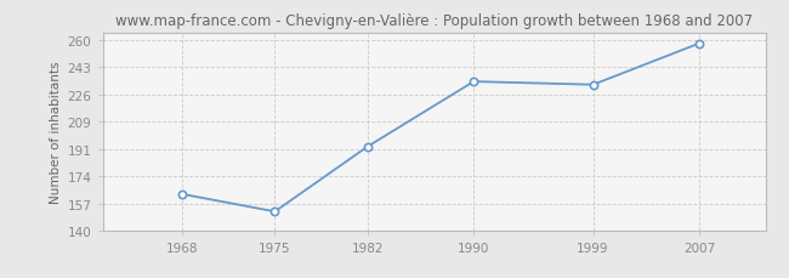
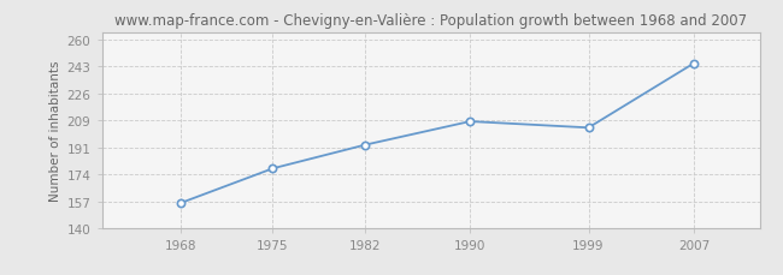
1968: 163 -> 156
1975: 152 -> 178
1990: 234 -> 208
1999: 232 -> 204
2007: 258 -> 245
